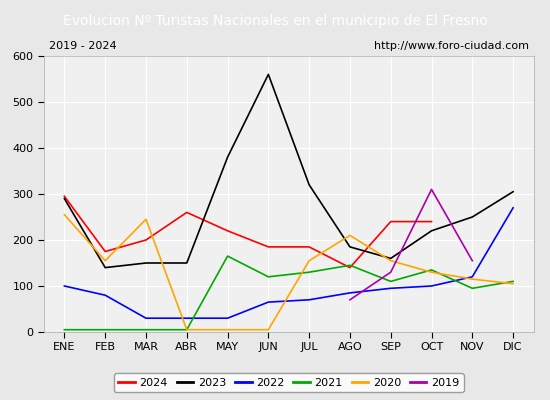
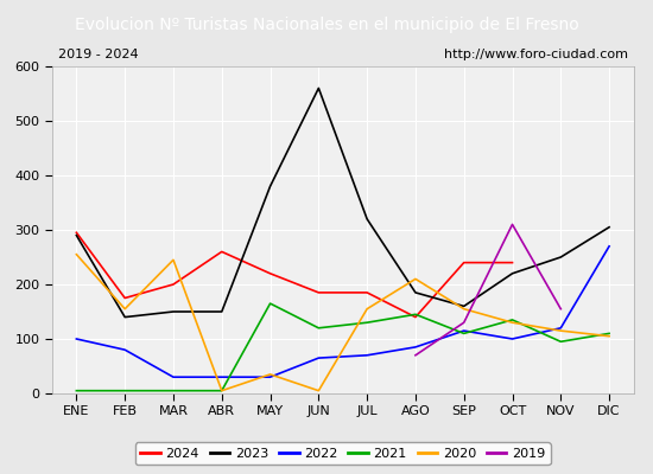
2020/MAY: 5 -> 35
2022/SEP: 95 -> 115
